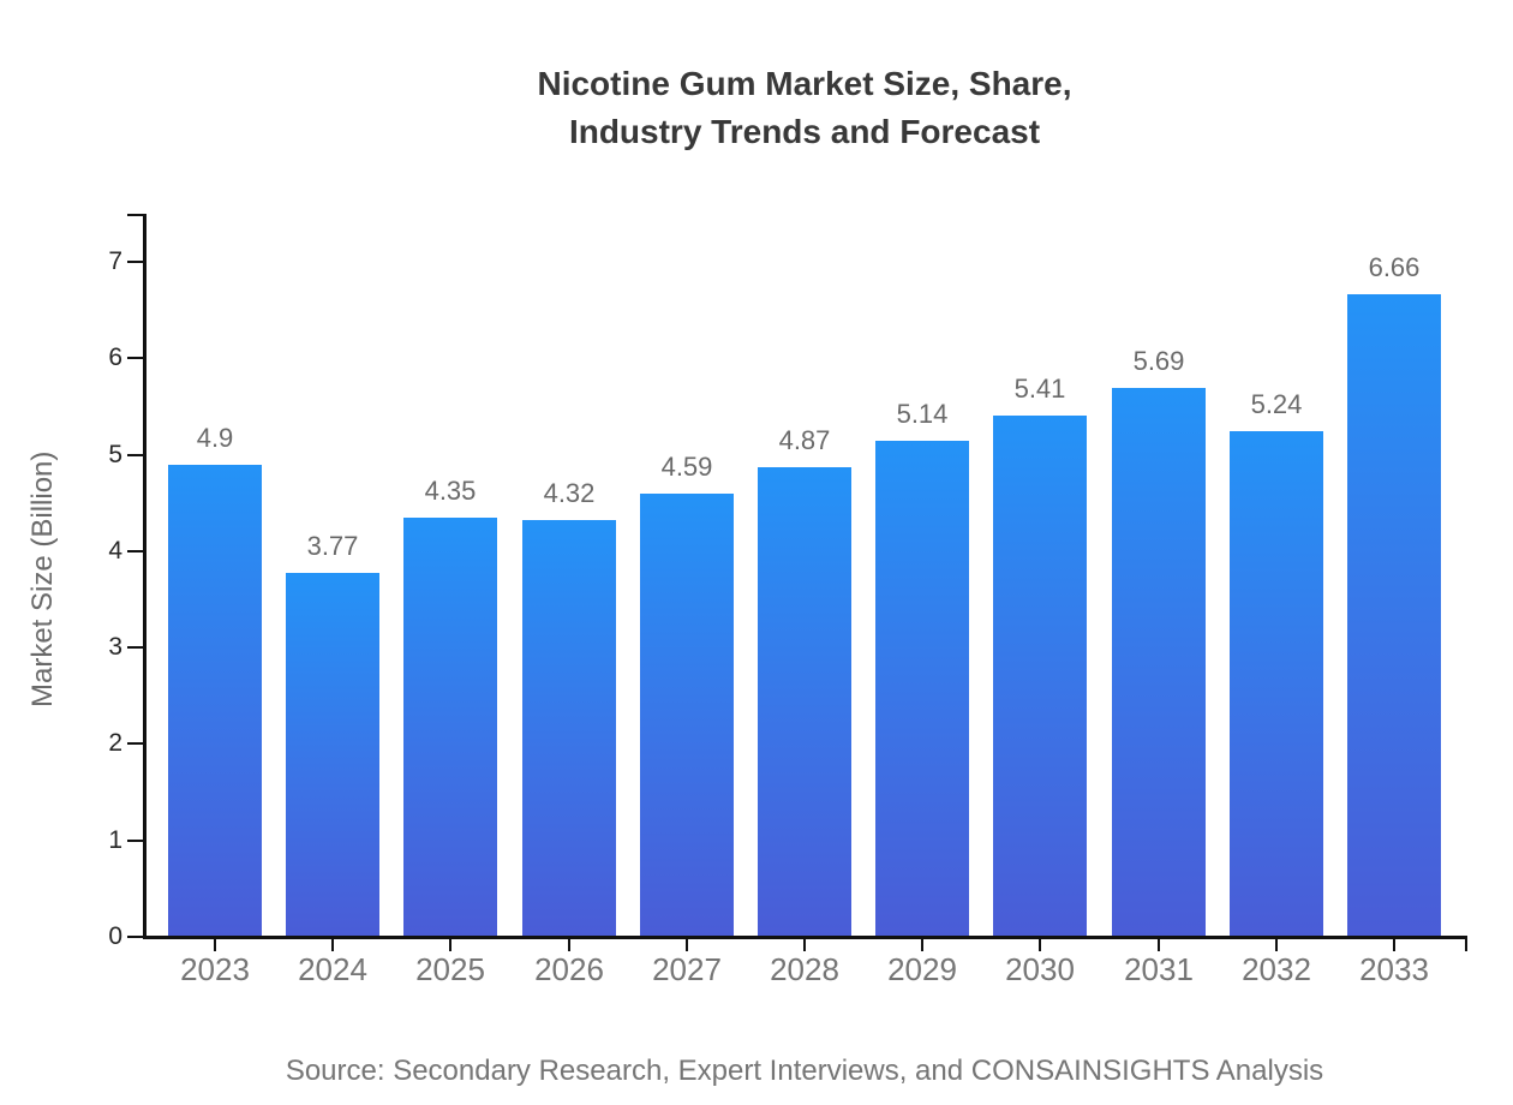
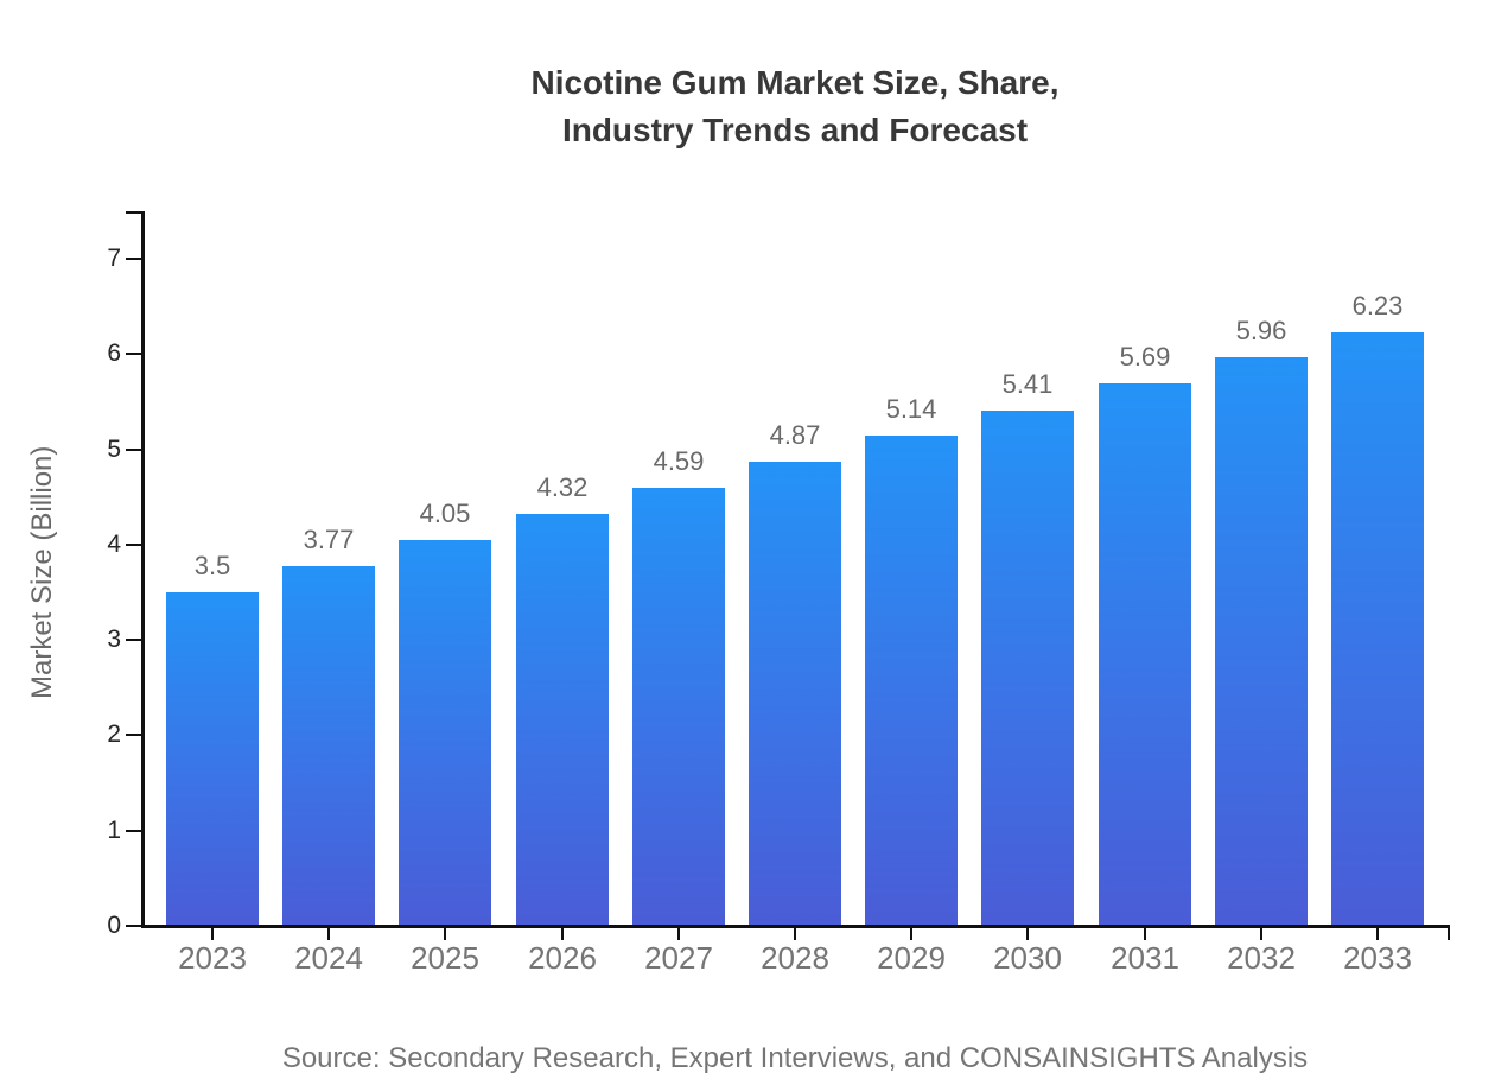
2023: 4.9 -> 3.5
2025: 4.35 -> 4.05
2032: 5.24 -> 5.96
2033: 6.66 -> 6.23
